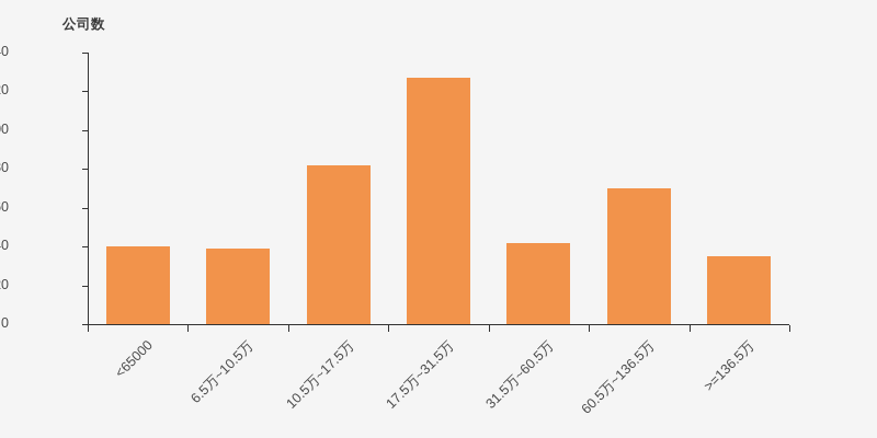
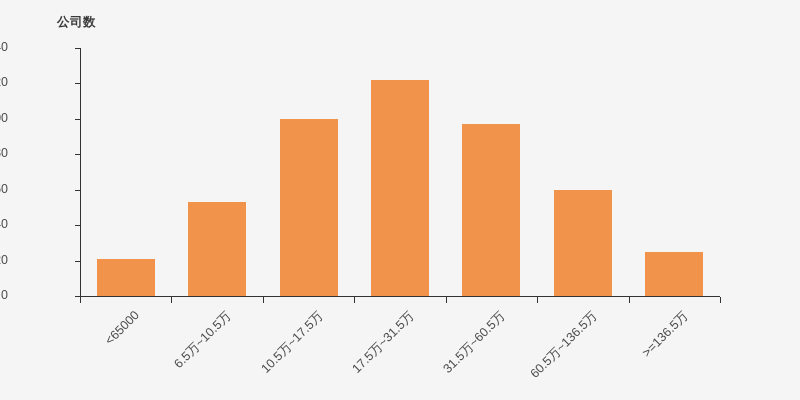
<65000: 40 -> 21
6.5万~10.5万: 39 -> 53
10.5万~17.5万: 82 -> 100
17.5万~31.5万: 127 -> 122
31.5万~60.5万: 42 -> 97
60.5万~136.5万: 70 -> 60
>=136.5万: 35 -> 25
